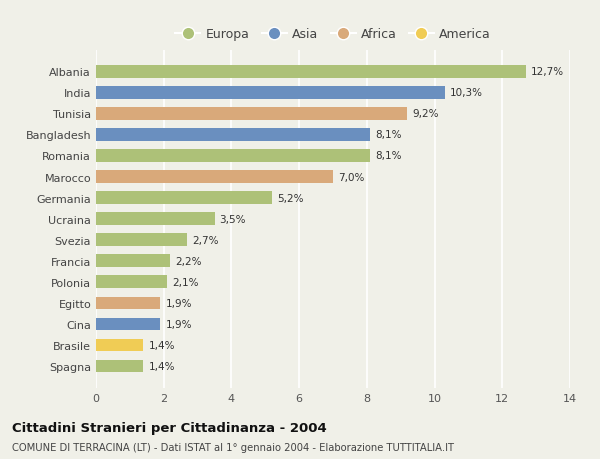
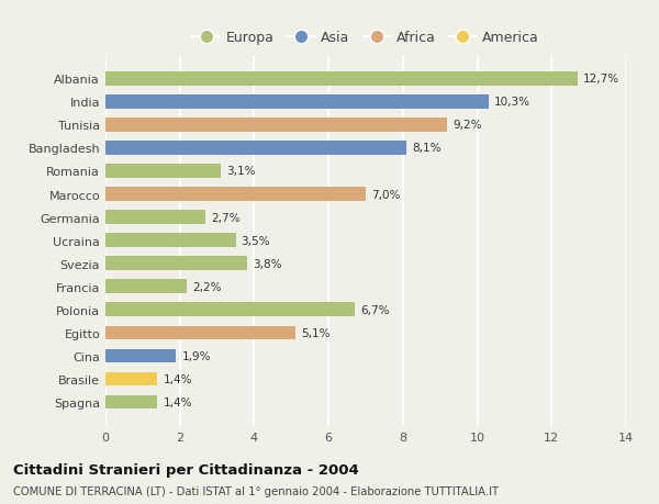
Romania: 8,1% -> 3,1%
Germania: 5,2% -> 2,7%
Svezia: 2,7% -> 3,8%
Polonia: 2,1% -> 6,7%
Egitto: 1,9% -> 5,1%
